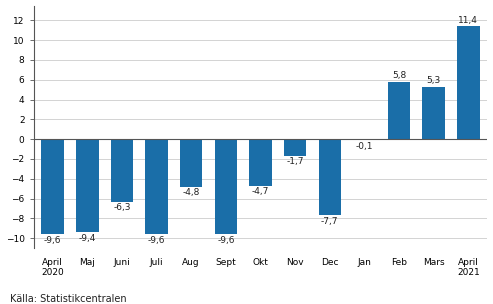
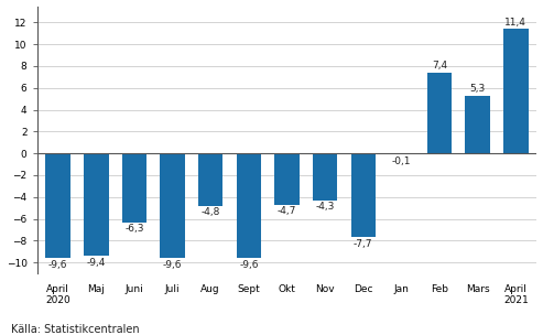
Nov: -1,7 -> -4,3
Feb: 5,8 -> 7,4
